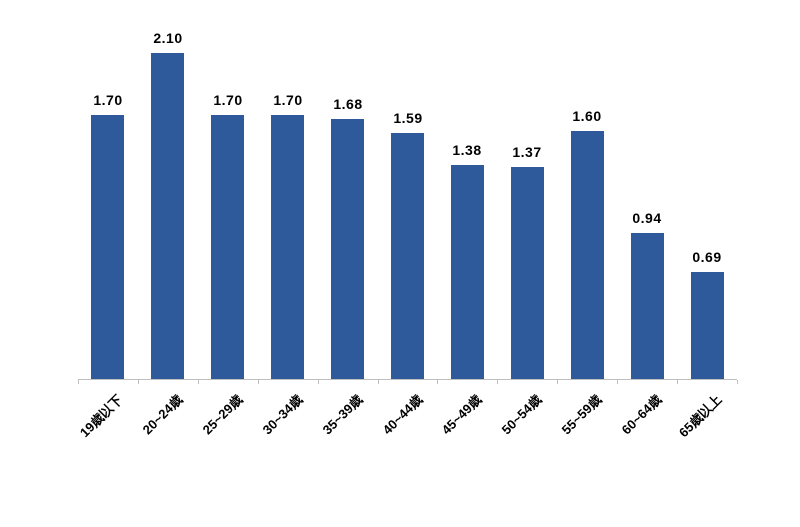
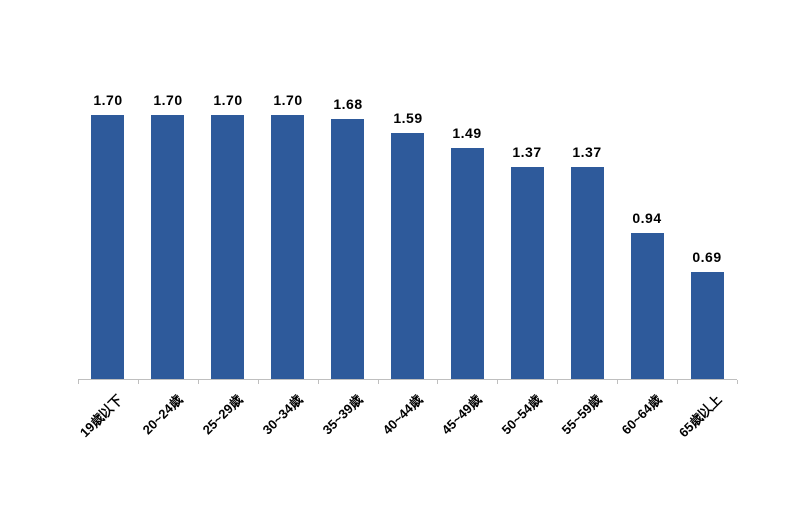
20~24歳: 2.10 -> 1.70
45~49歳: 1.38 -> 1.49
55~59歳: 1.60 -> 1.37
